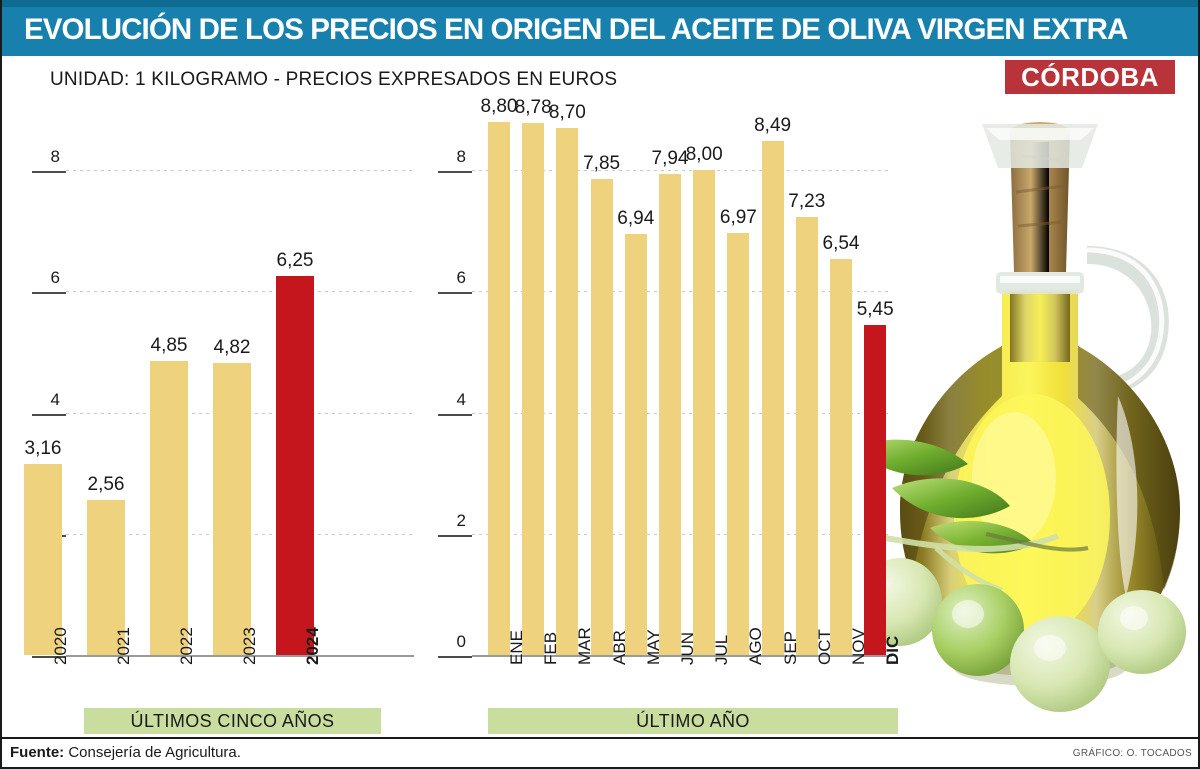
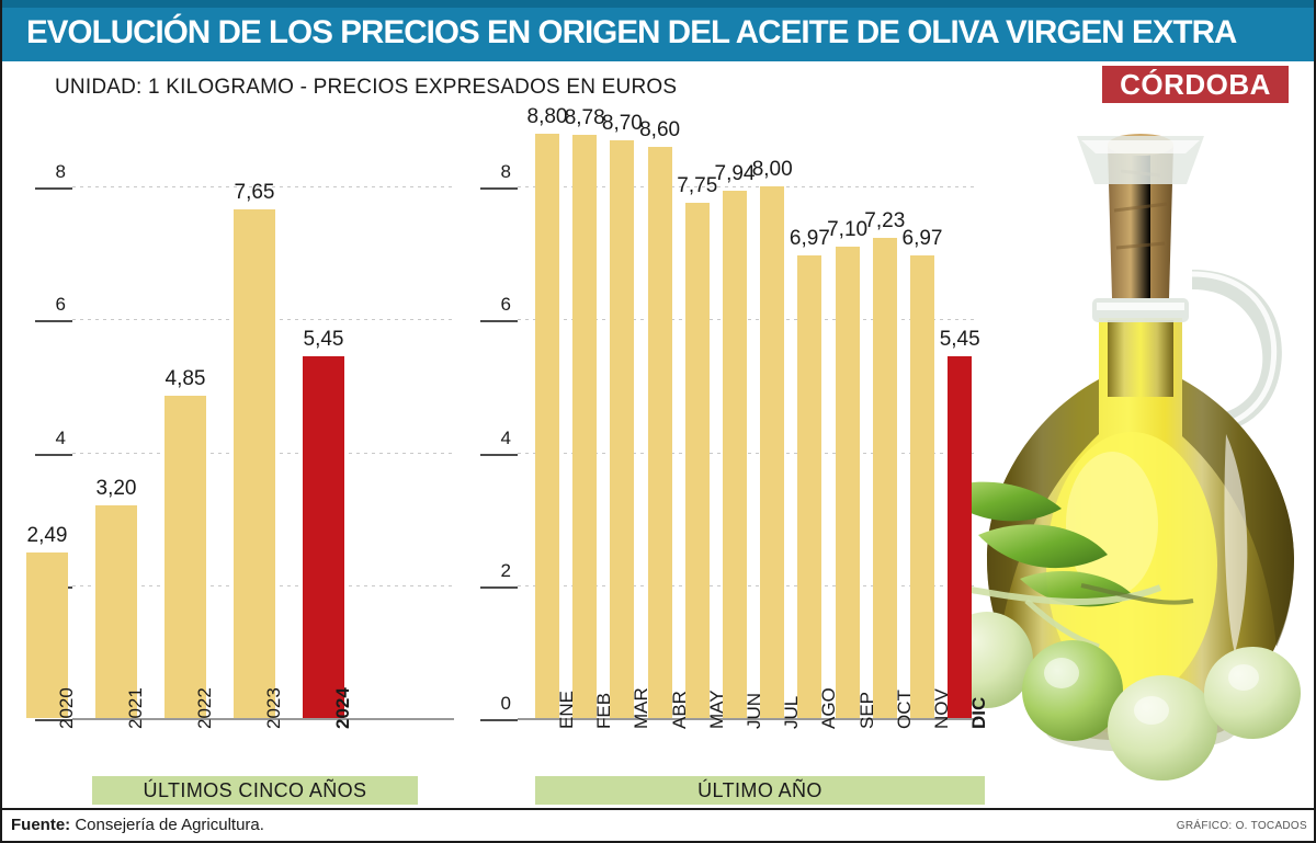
ÚLTIMOS CINCO AÑOS/2020: 3,16 -> 2,49
ÚLTIMOS CINCO AÑOS/2021: 2,56 -> 3,20
ÚLTIMOS CINCO AÑOS/2023: 4,82 -> 7,65
ÚLTIMOS CINCO AÑOS/2024: 6,25 -> 5,45
ÚLTIMO AÑO/ABR: 7,85 -> 8,60
ÚLTIMO AÑO/MAY: 6,94 -> 7,75
ÚLTIMO AÑO/SEP: 8,49 -> 7,10
ÚLTIMO AÑO/NOV: 6,54 -> 6,97
